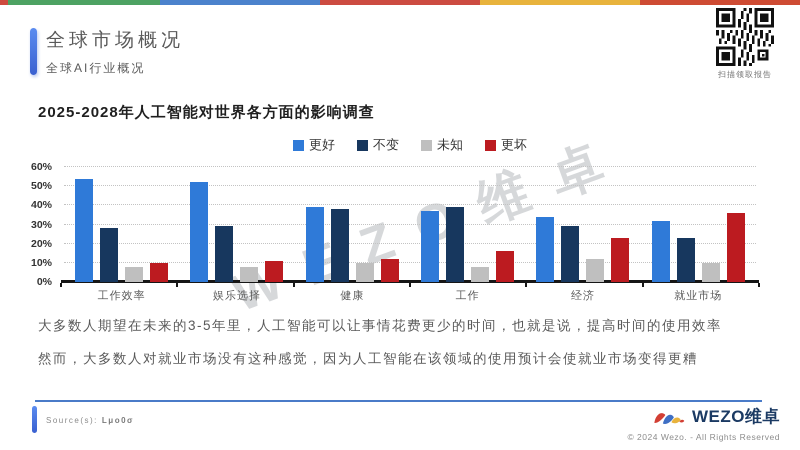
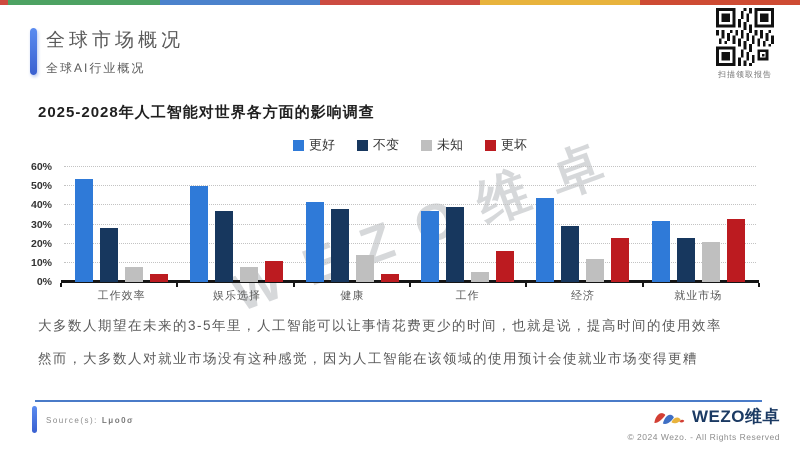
更坏/工作效率: 10% -> 4%
更好/娱乐选择: 52% -> 50%
不变/娱乐选择: 29% -> 37%
更好/健康: 39% -> 42%
未知/健康: 10% -> 14%
更坏/健康: 12% -> 4%
未知/工作: 8% -> 5%
更好/经济: 34% -> 44%
未知/就业市场: 10% -> 21%
更坏/就业市场: 36% -> 33%
